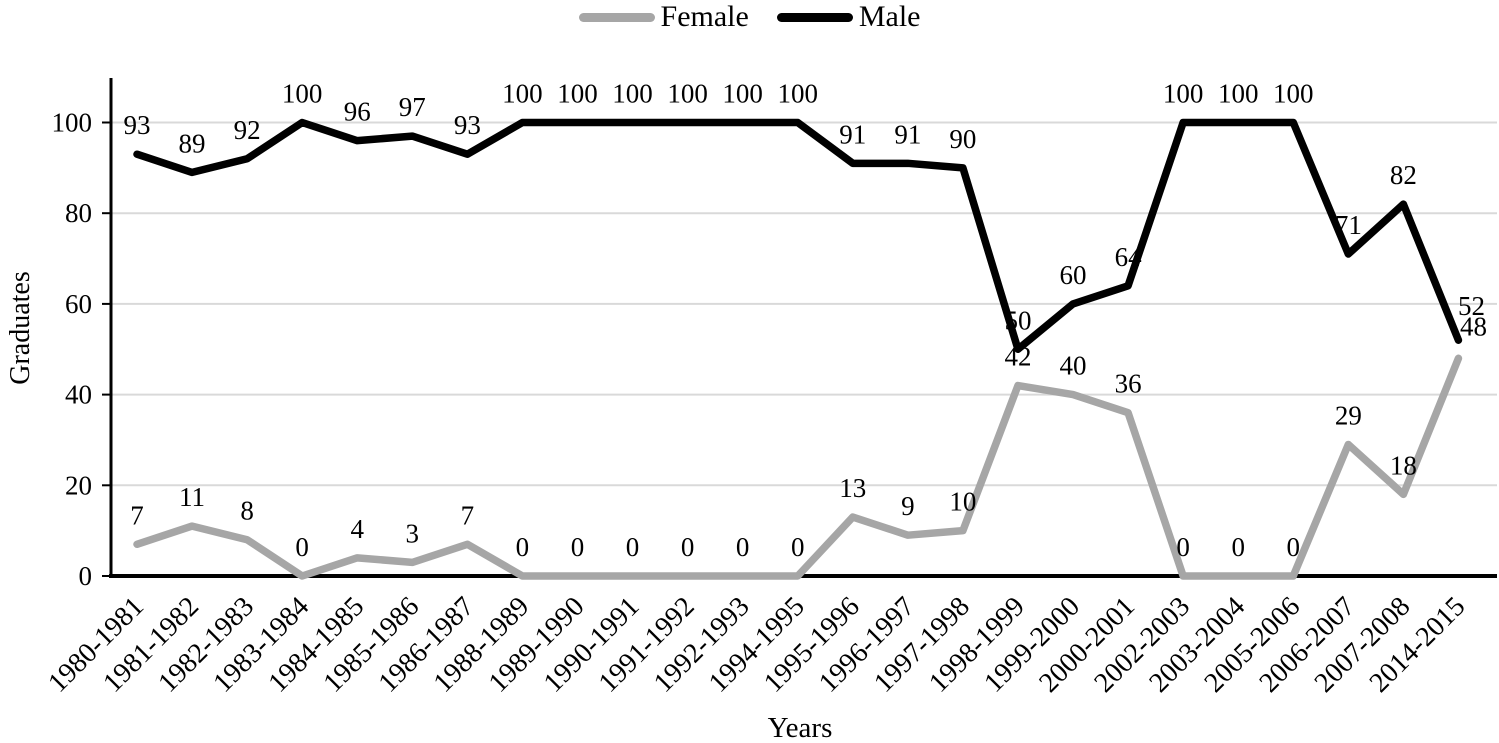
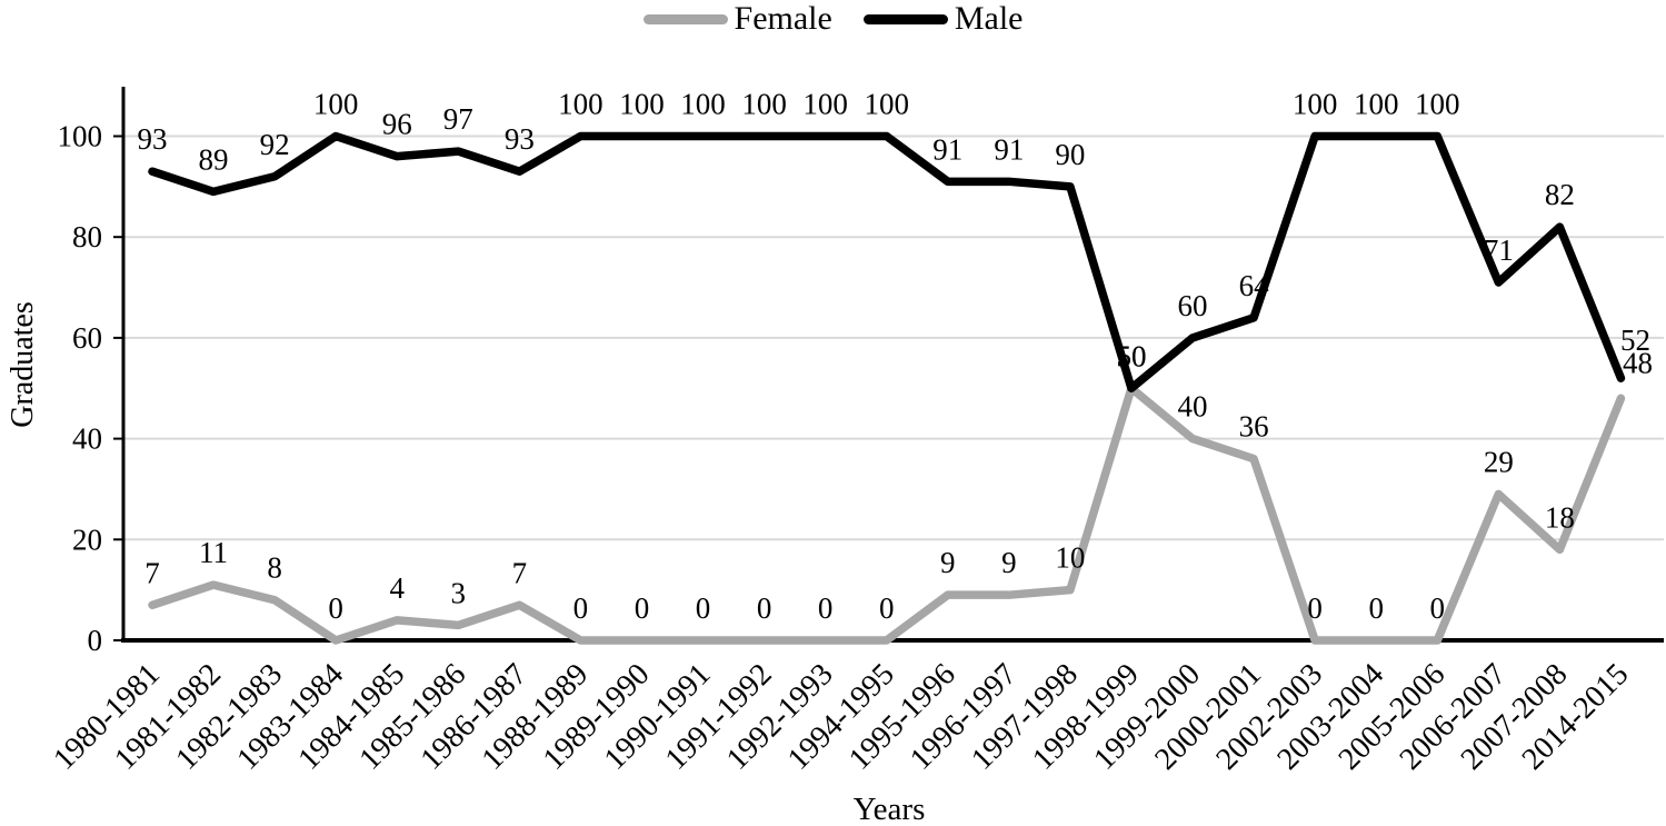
Female/1995-1996: 13 -> 9
Female/1998-1999: 42 -> 50
